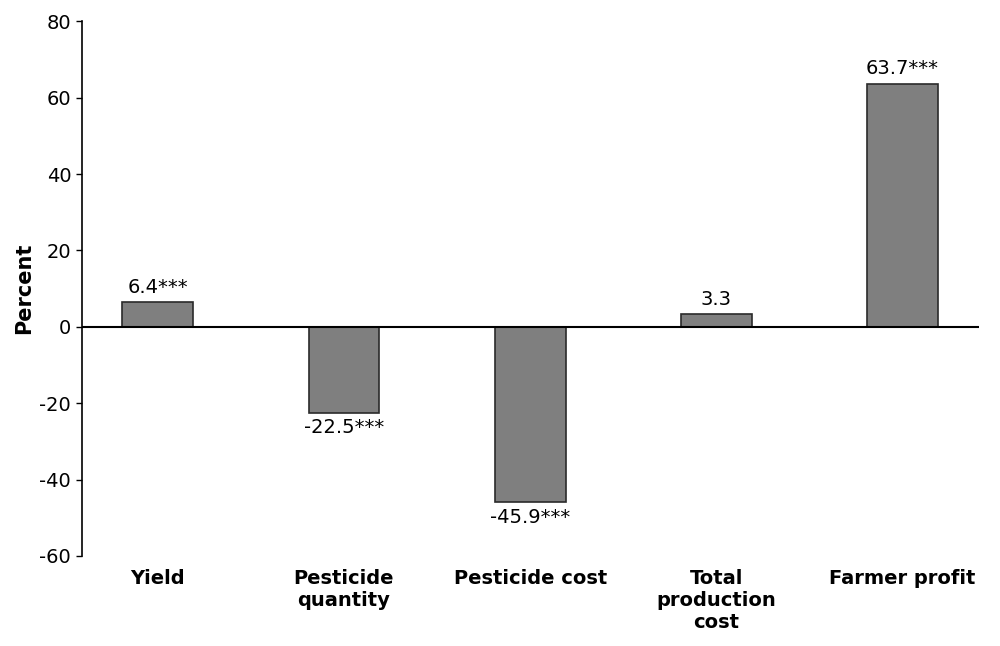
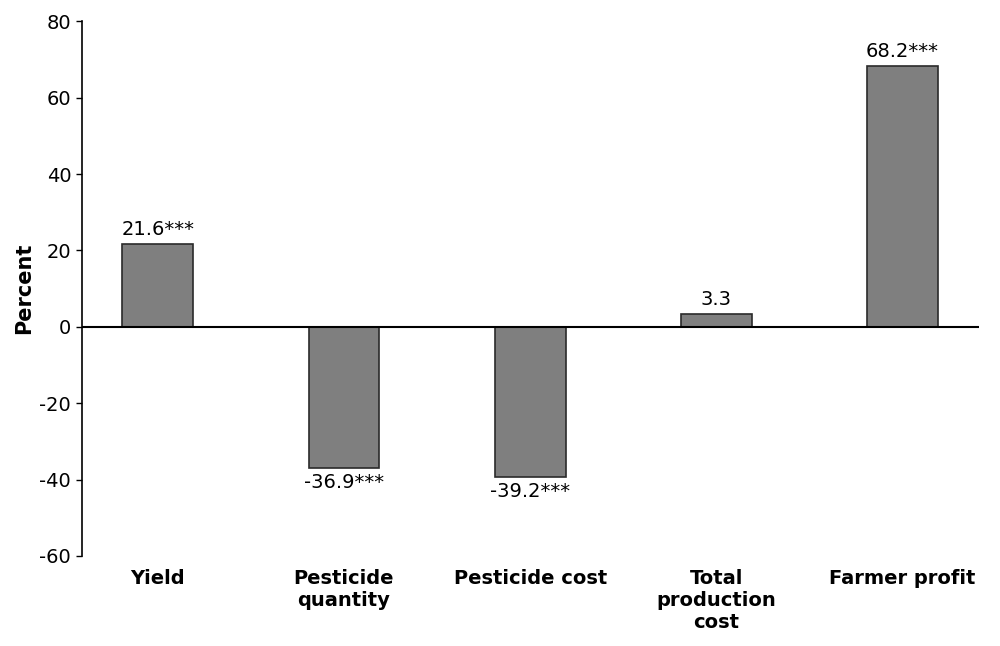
Yield: 6.4*** -> 21.6***
Pesticide quantity: -22.5*** -> -36.9***
Pesticide cost: -45.9*** -> -39.2***
Farmer profit: 63.7*** -> 68.2***
